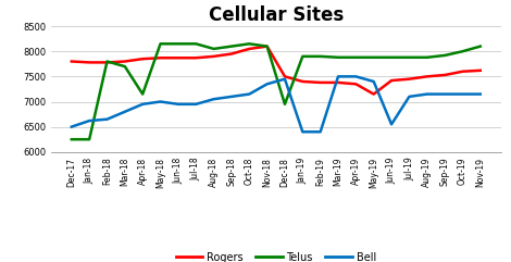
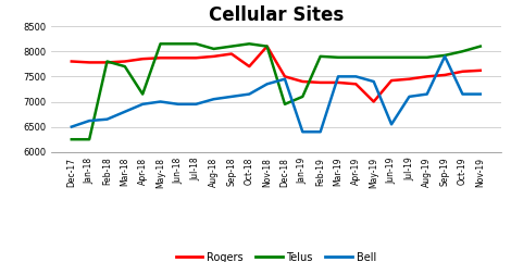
Rogers/Oct-18: 8050 -> 7700
Telus/Jan-19: 7900 -> 7100
Rogers/May-19: 7150 -> 7000
Bell/Sep-19: 7150 -> 7900
